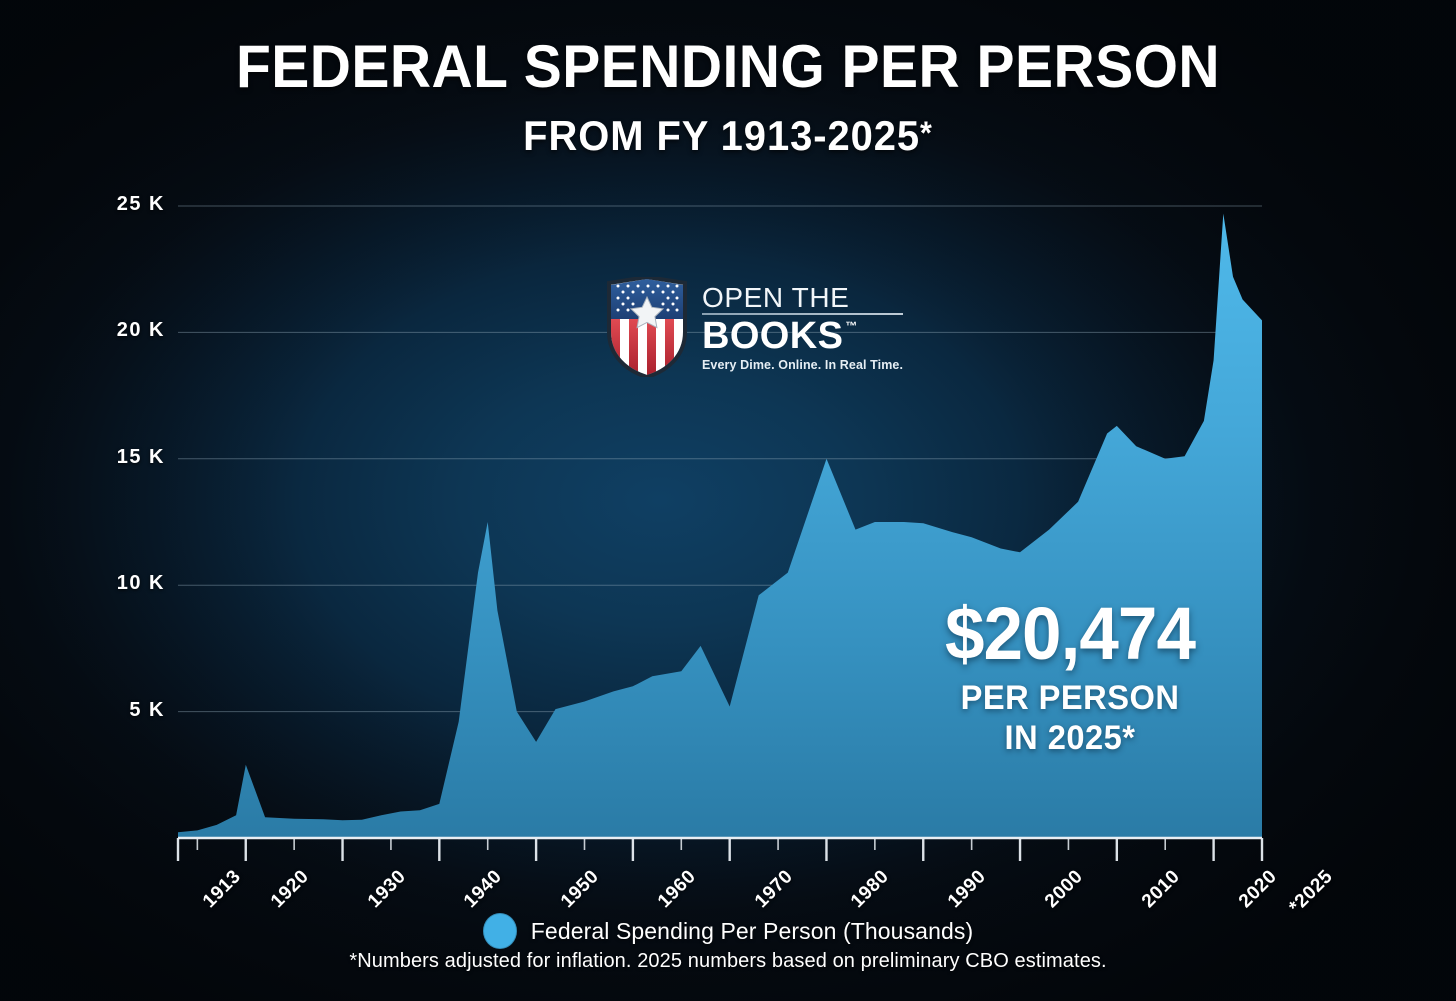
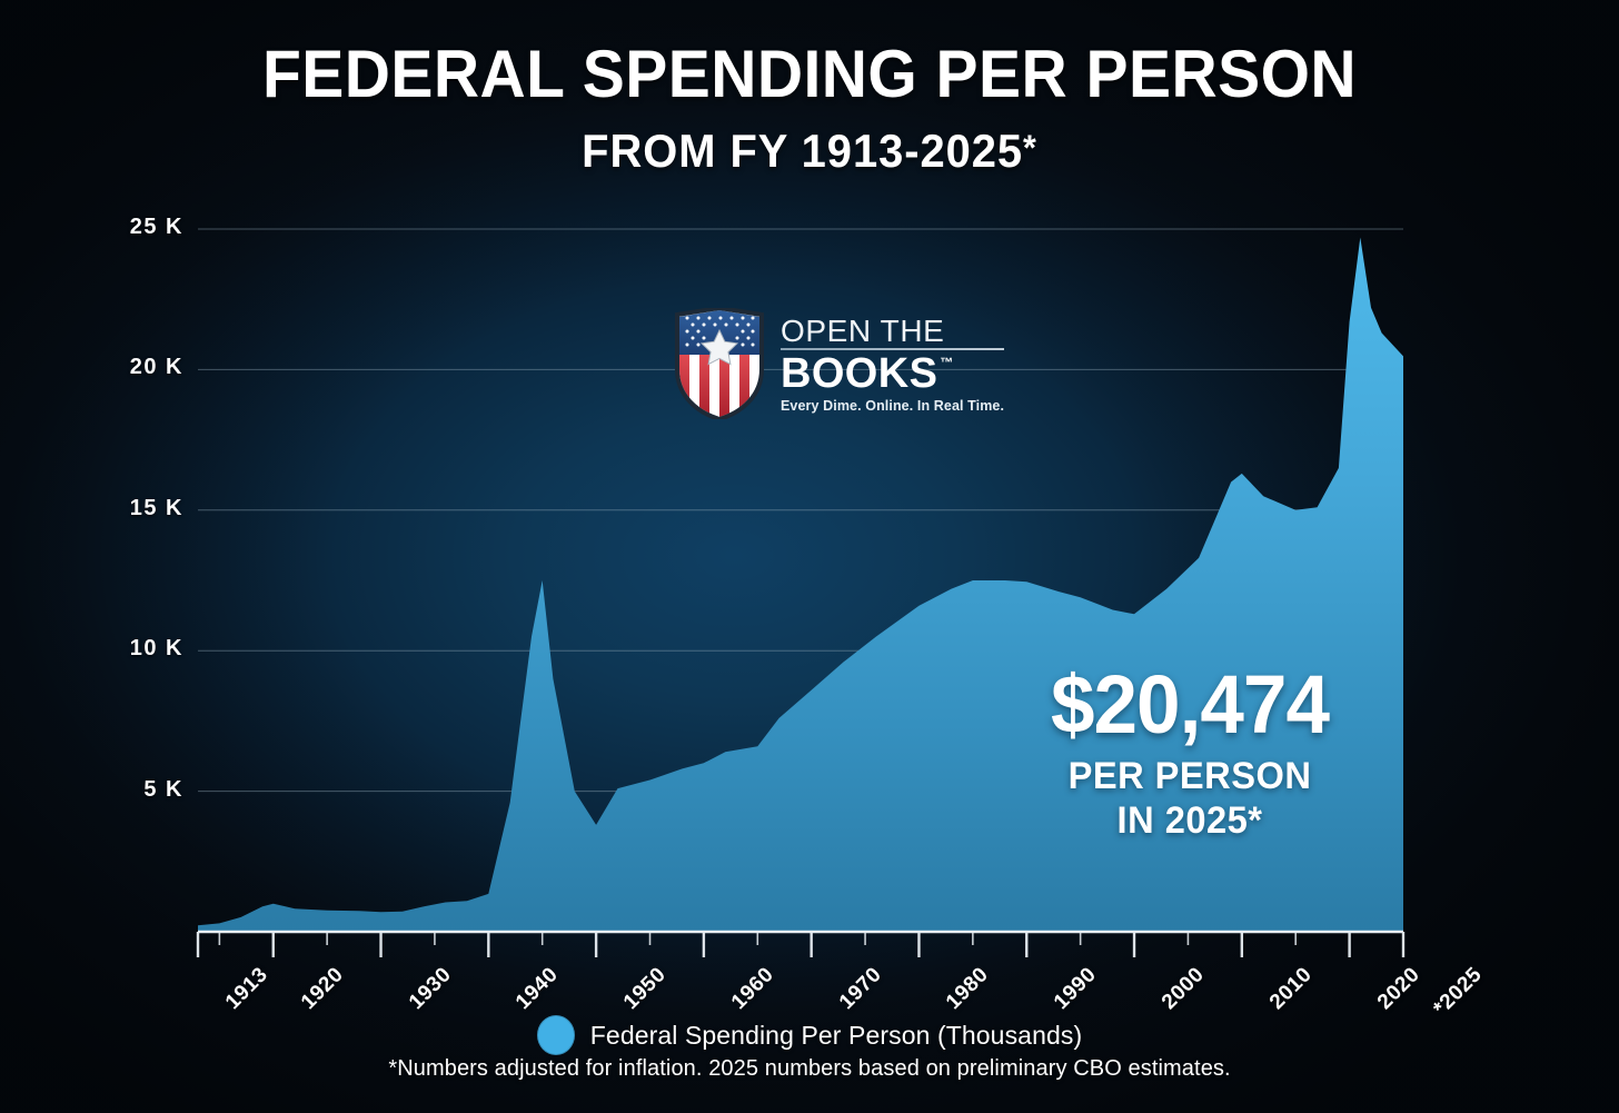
1920: 2.9K -> 1.0K
1970: 5.2K -> 8.6K
1980: 15.0K -> 11.6K
2020: 18.9K -> 21.7K
